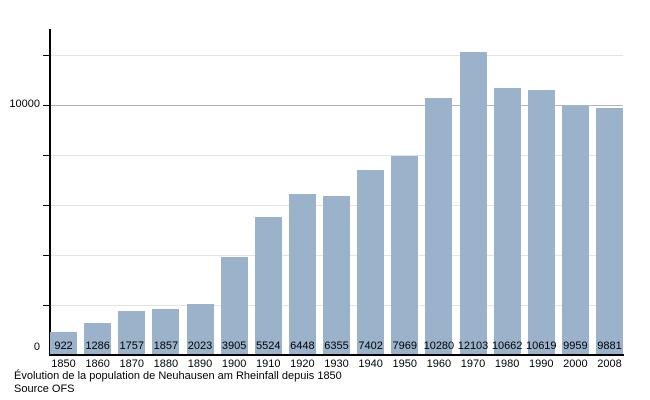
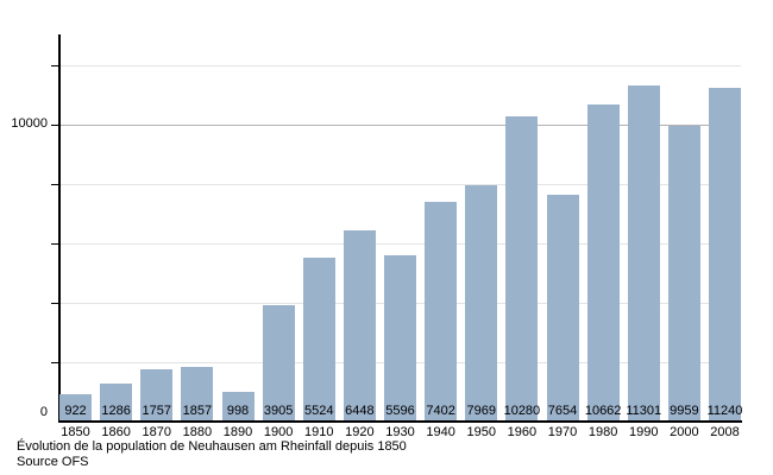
1890: 2023 -> 998
1930: 6355 -> 5596
1970: 12103 -> 7654
1990: 10619 -> 11301
2008: 9881 -> 11240
